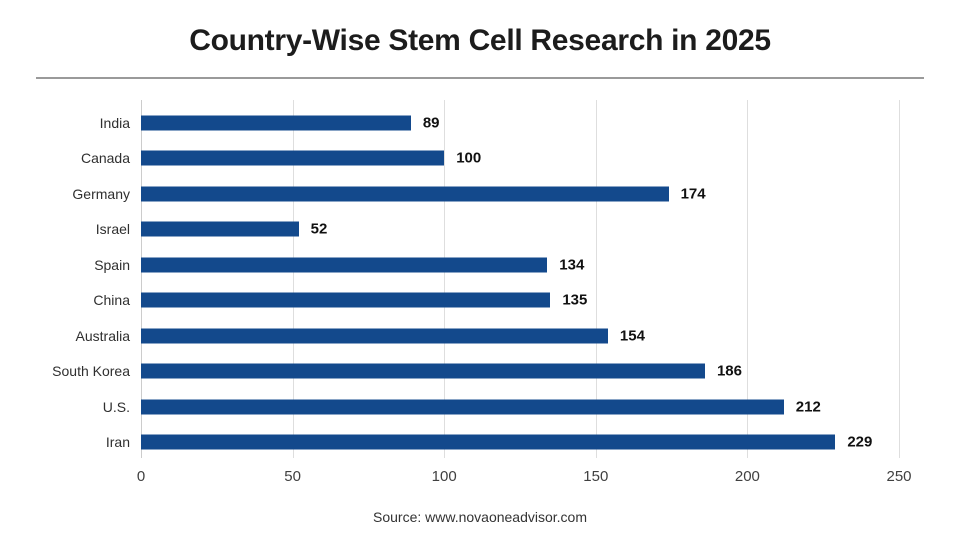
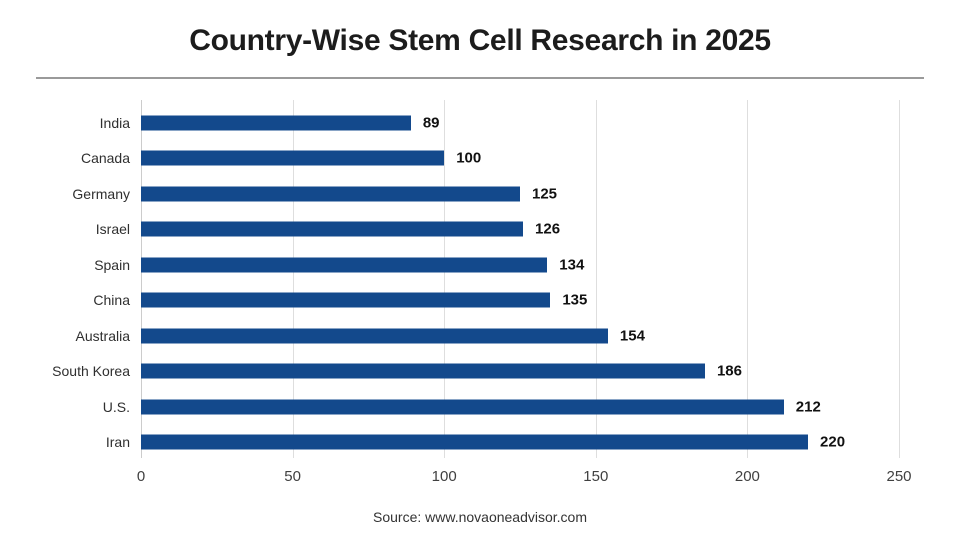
Germany: 174 -> 125
Israel: 52 -> 126
Iran: 229 -> 220
